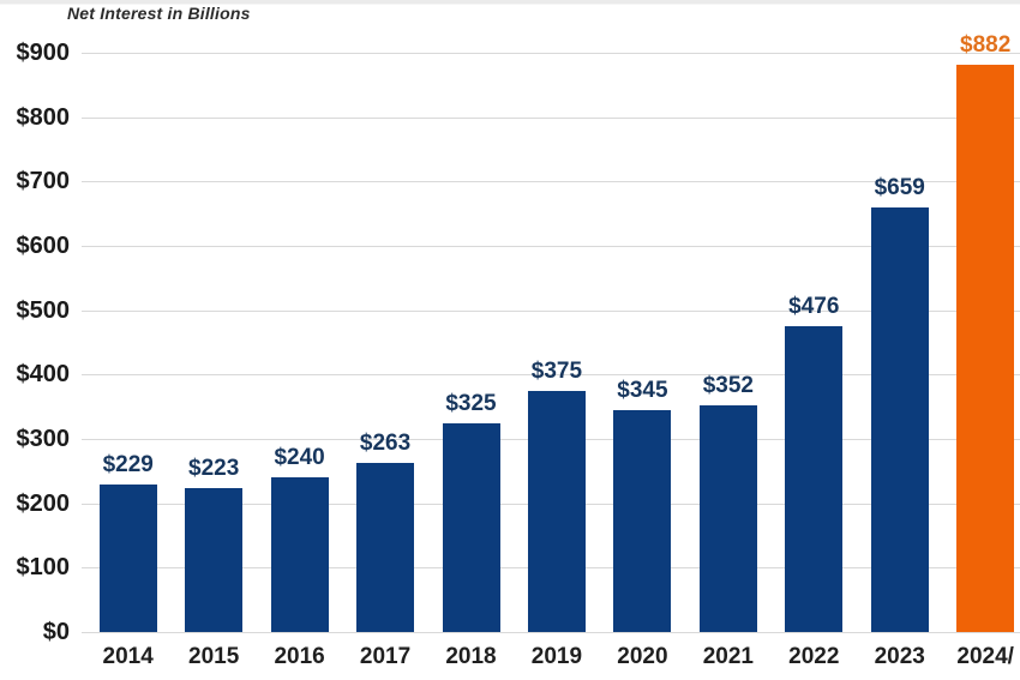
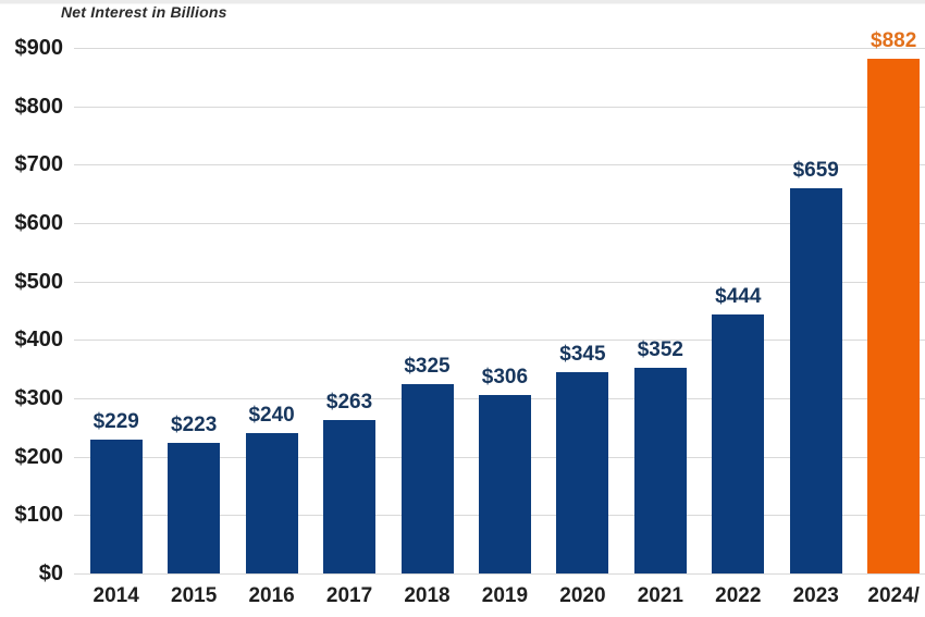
2019: $375 -> $306
2022: $476 -> $444
